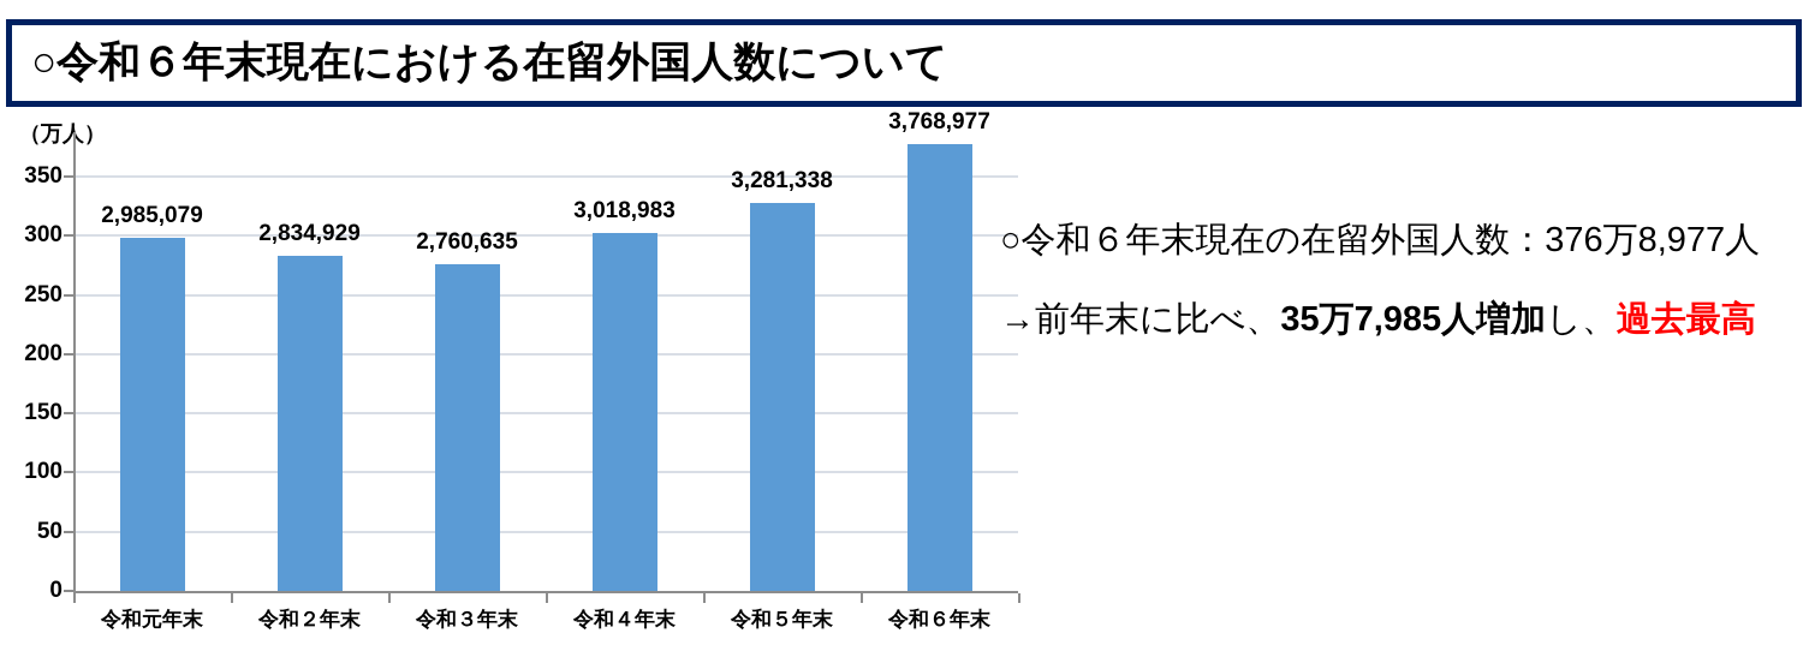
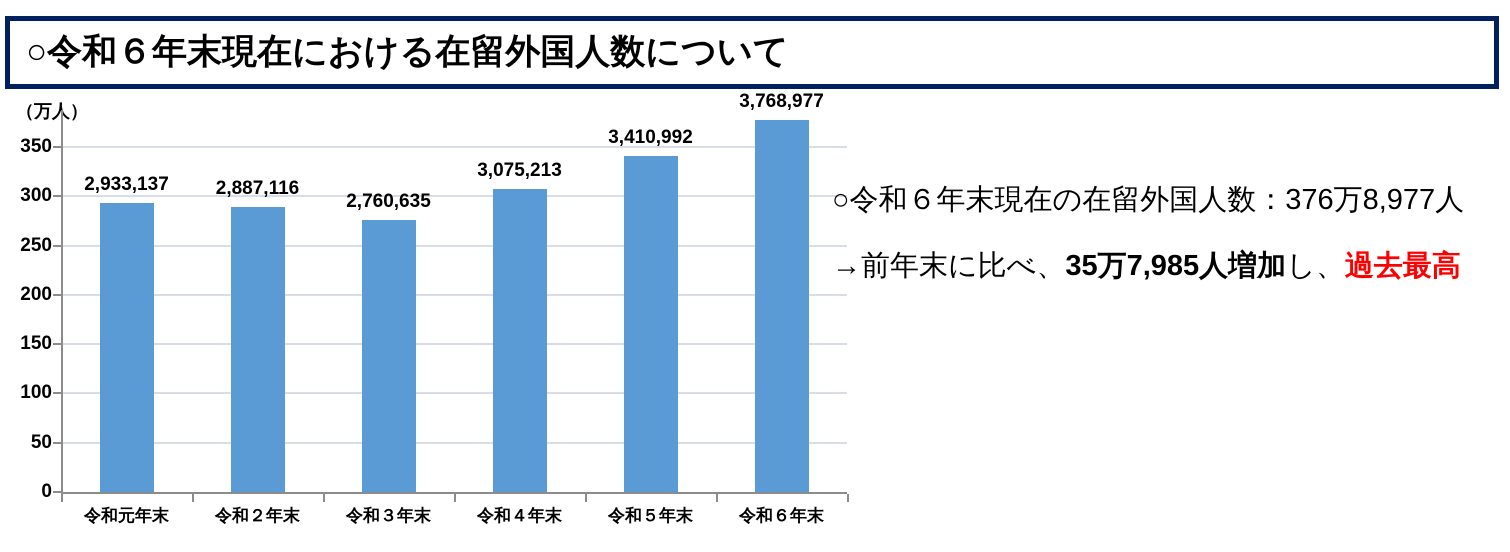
令和元年末: 2,985,079 -> 2,933,137
令和２年末: 2,834,929 -> 2,887,116
令和４年末: 3,018,983 -> 3,075,213
令和５年末: 3,281,338 -> 3,410,992
